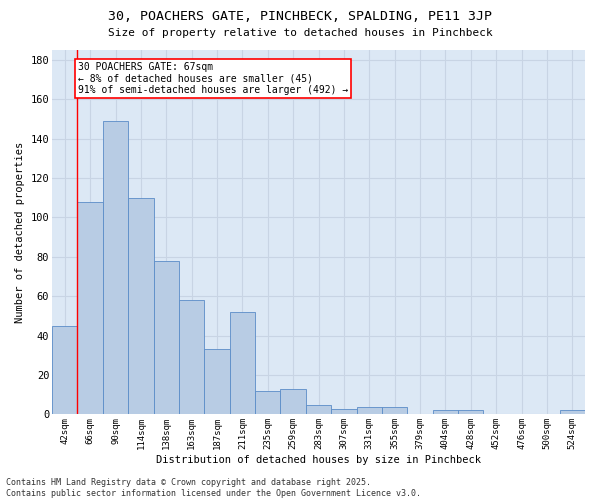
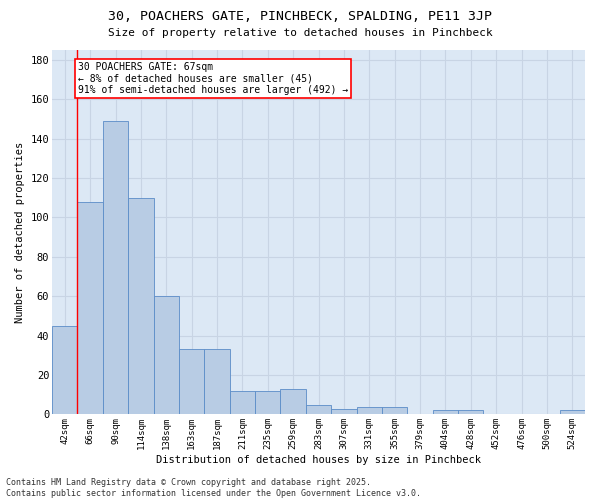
138sqm: 78 -> 60
163sqm: 58 -> 33
211sqm: 52 -> 12
